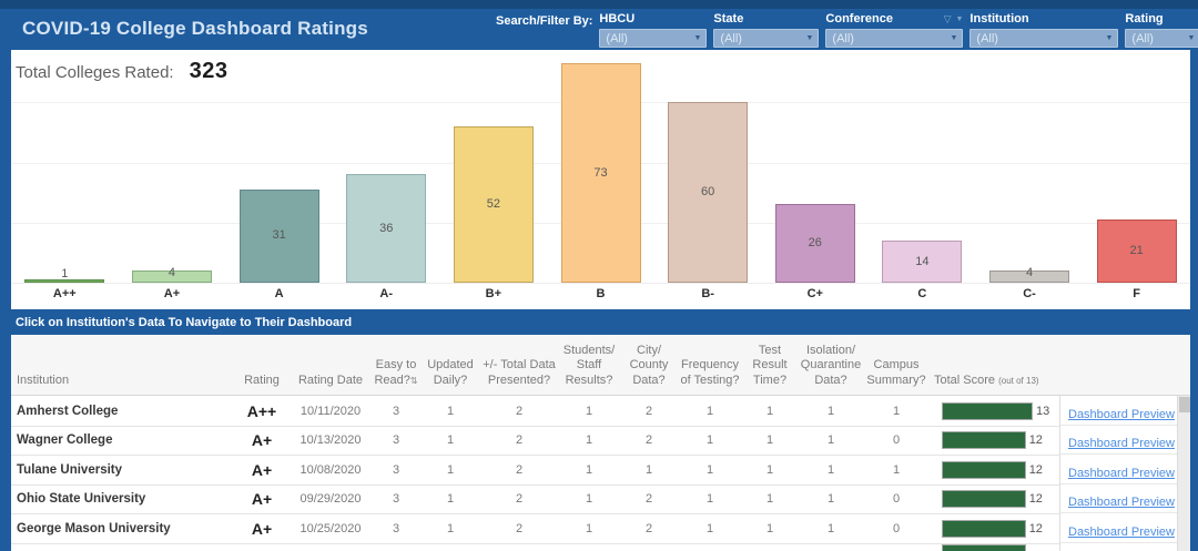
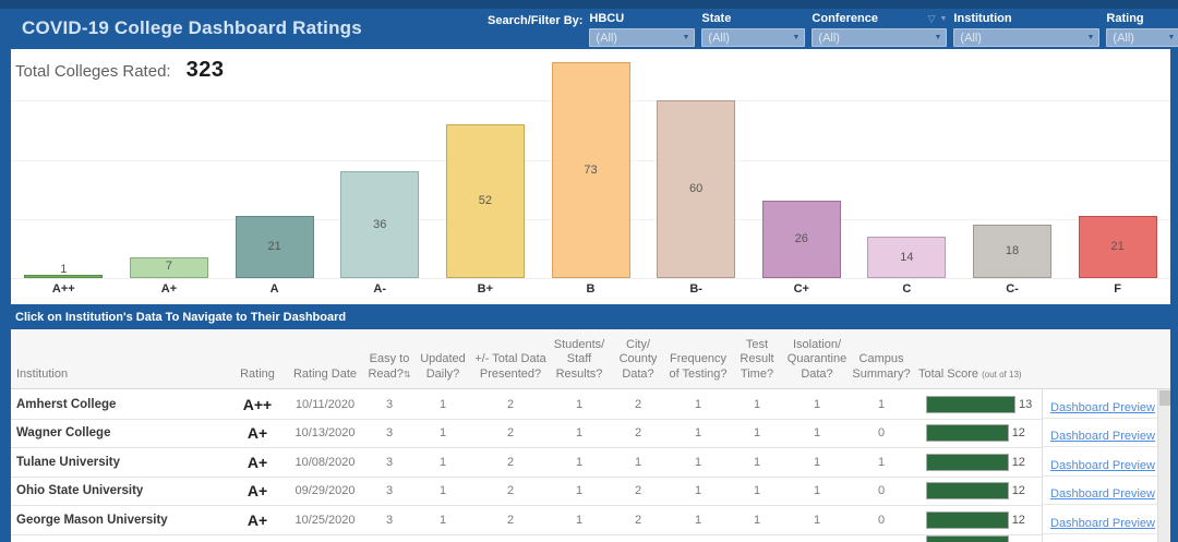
A+: 4 -> 7
A: 31 -> 21
C-: 4 -> 18
